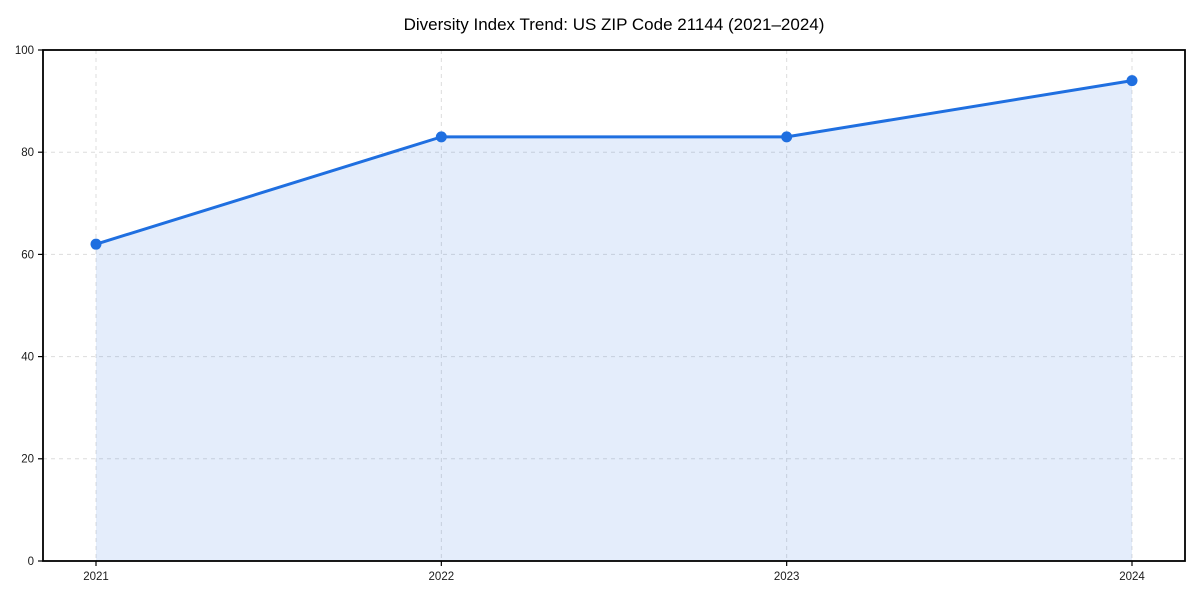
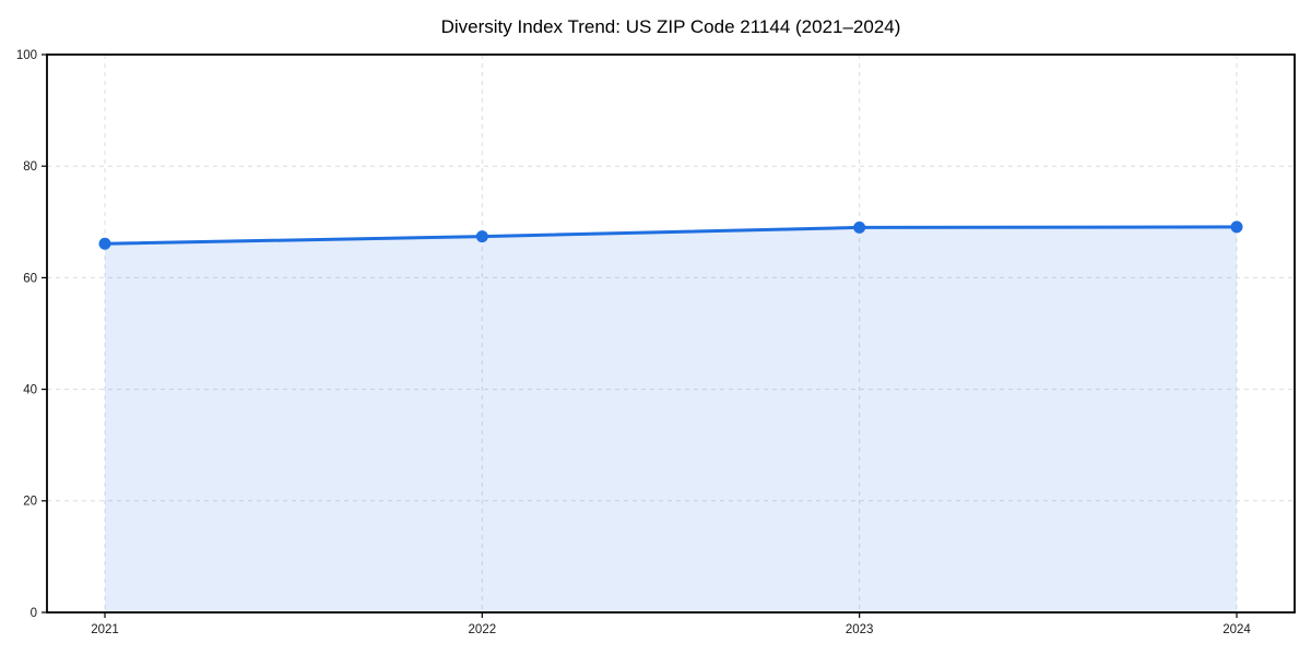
2021: 62 -> 66
2022: 83 -> 67
2023: 83 -> 69
2024: 94 -> 69
